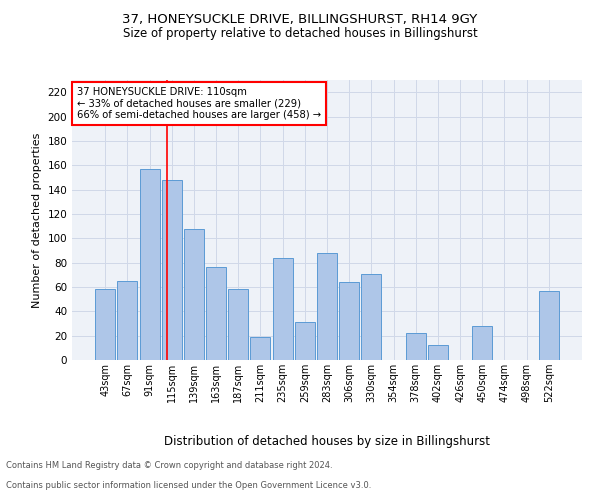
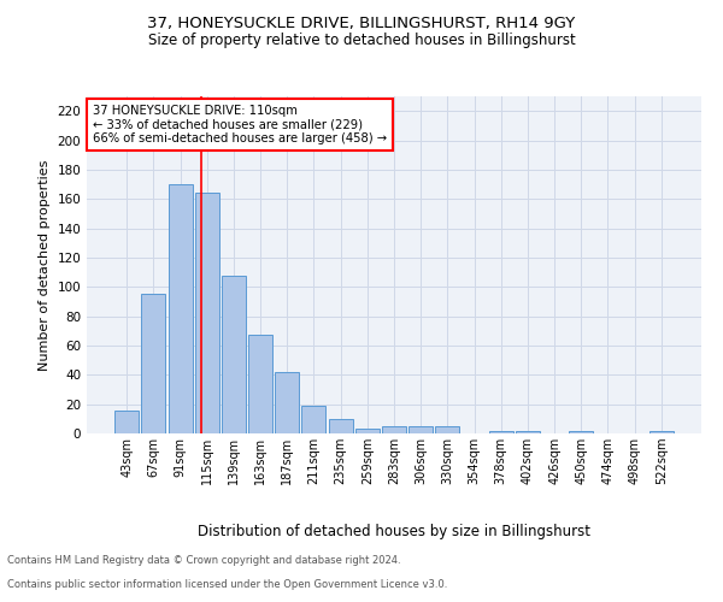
43sqm: 58 -> 16
67sqm: 65 -> 95
91sqm: 157 -> 170
115sqm: 148 -> 164
163sqm: 76 -> 67
187sqm: 58 -> 42
235sqm: 84 -> 10
259sqm: 31 -> 3
283sqm: 88 -> 5
306sqm: 64 -> 5
330sqm: 71 -> 5
378sqm: 22 -> 2
402sqm: 12 -> 2
450sqm: 28 -> 2
522sqm: 57 -> 2
